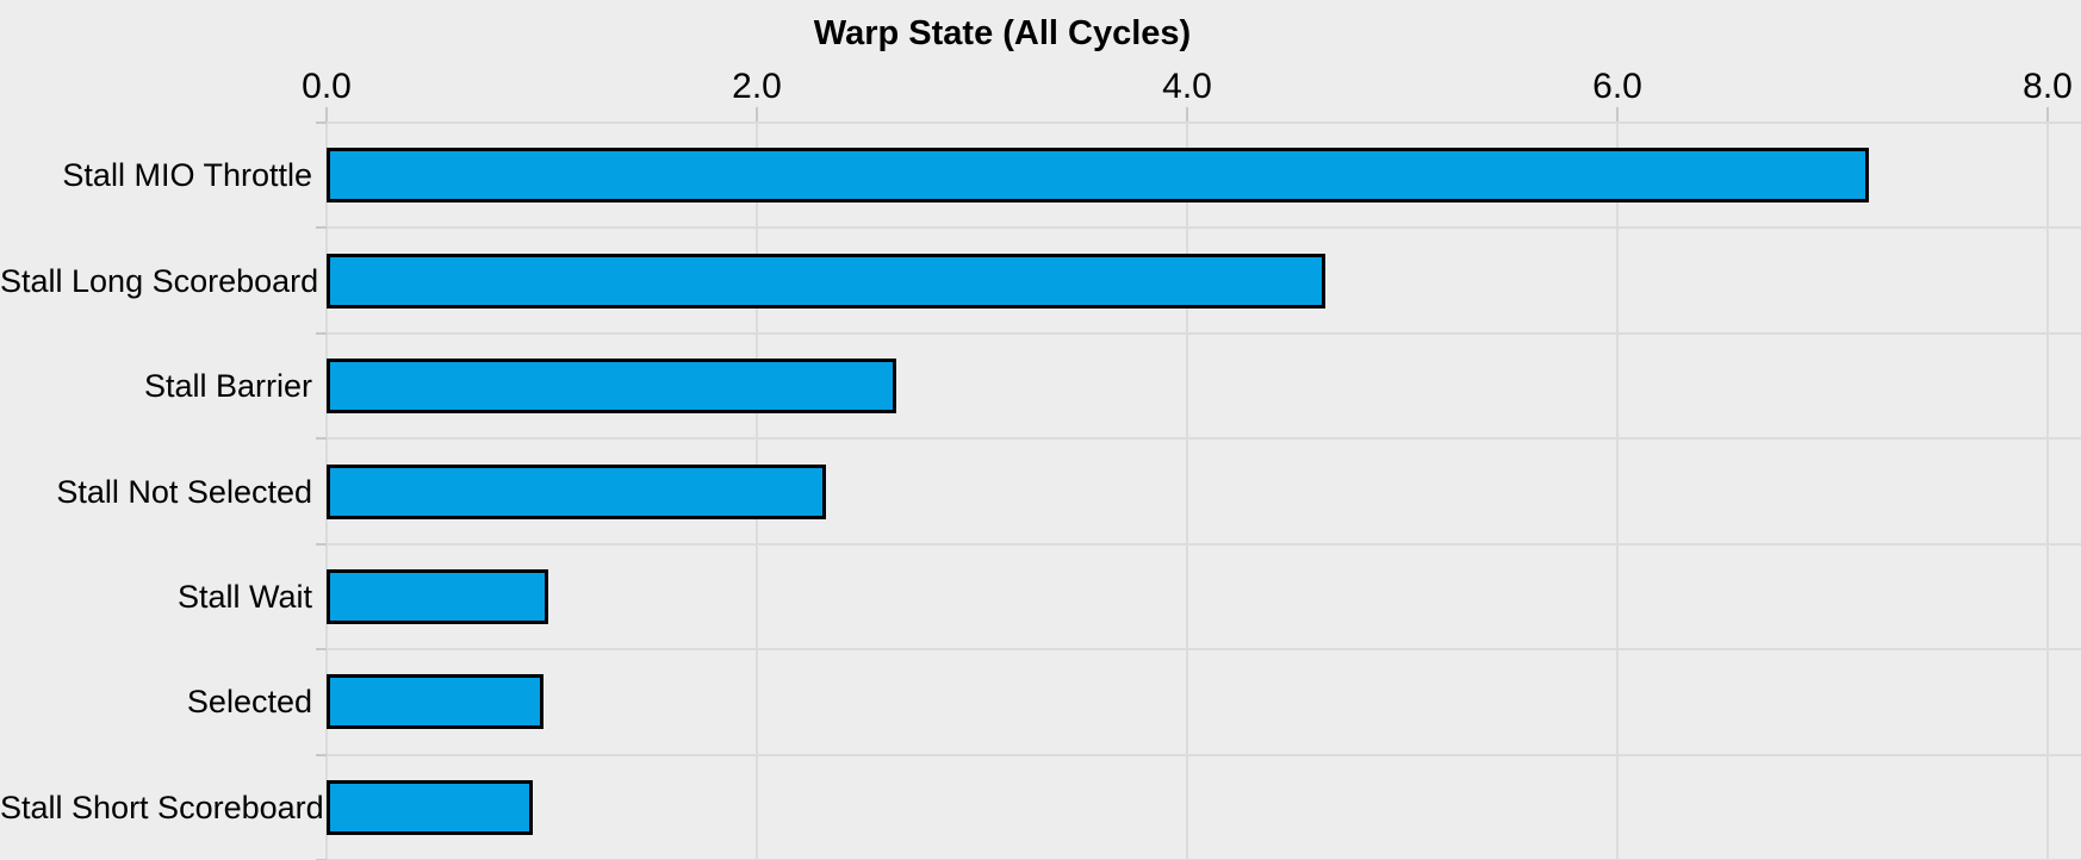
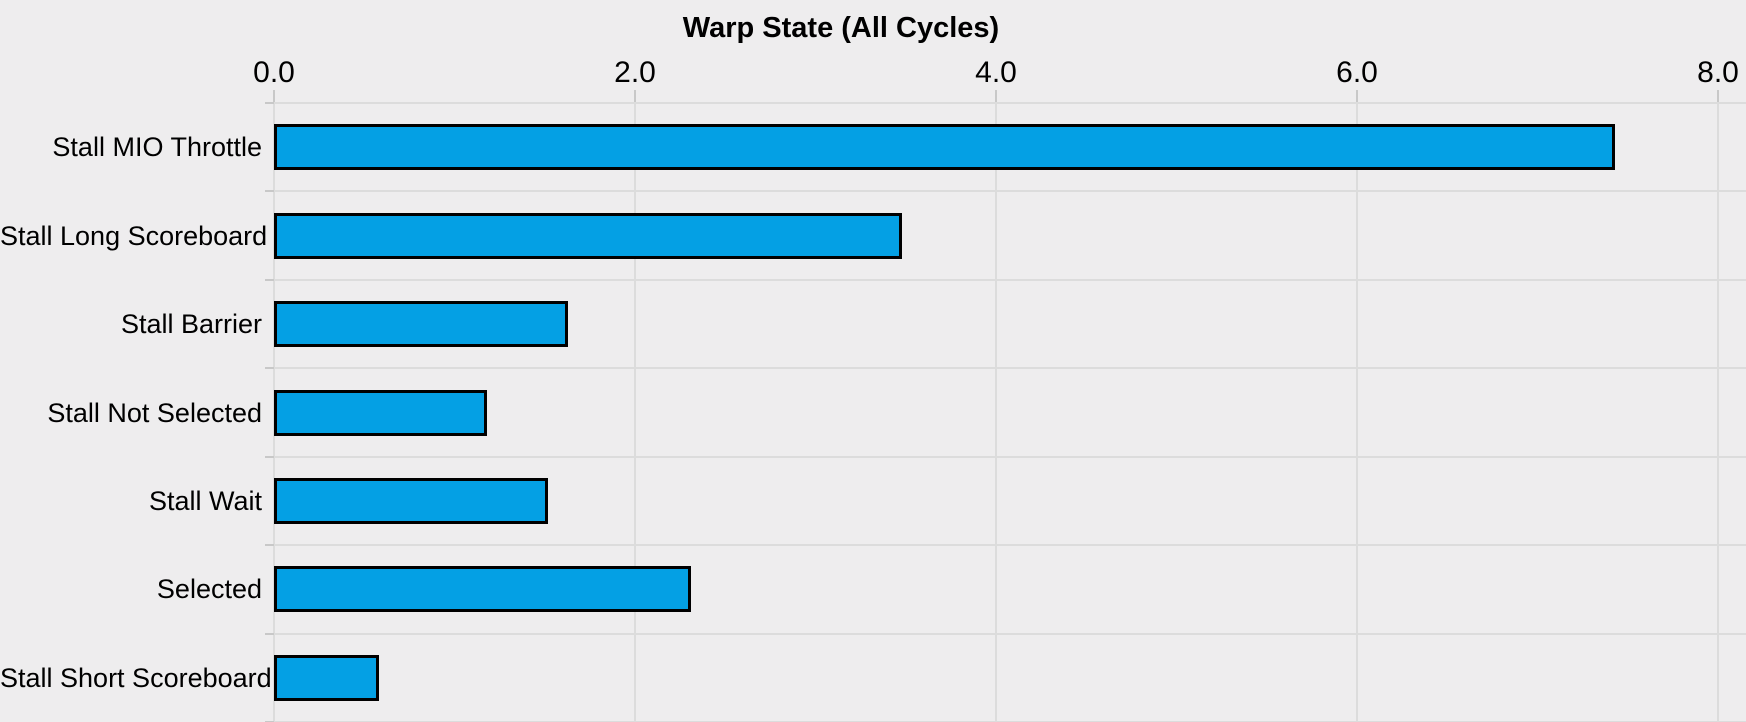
Stall MIO Throttle: 7.17 -> 7.43
Stall Long Scoreboard: 4.64 -> 3.48
Stall Barrier: 2.65 -> 1.63
Stall Not Selected: 2.32 -> 1.18
Stall Wait: 1.03 -> 1.52
Selected: 1.01 -> 2.31
Stall Short Scoreboard: 0.96 -> 0.58
